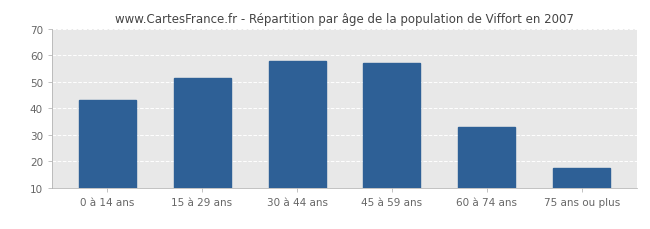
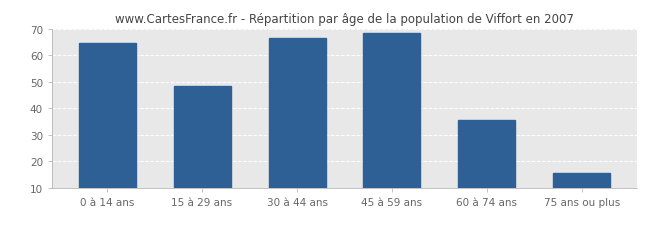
0 à 14 ans: 43.0 -> 64.5
15 à 29 ans: 51.5 -> 48.5
30 à 44 ans: 58.0 -> 66.5
45 à 59 ans: 57.0 -> 68.5
60 à 74 ans: 33.0 -> 35.5
75 ans ou plus: 17.5 -> 15.5
